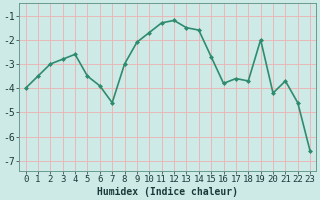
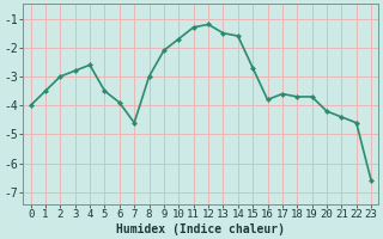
19: -2.0 -> -3.7
21: -3.7 -> -4.4
